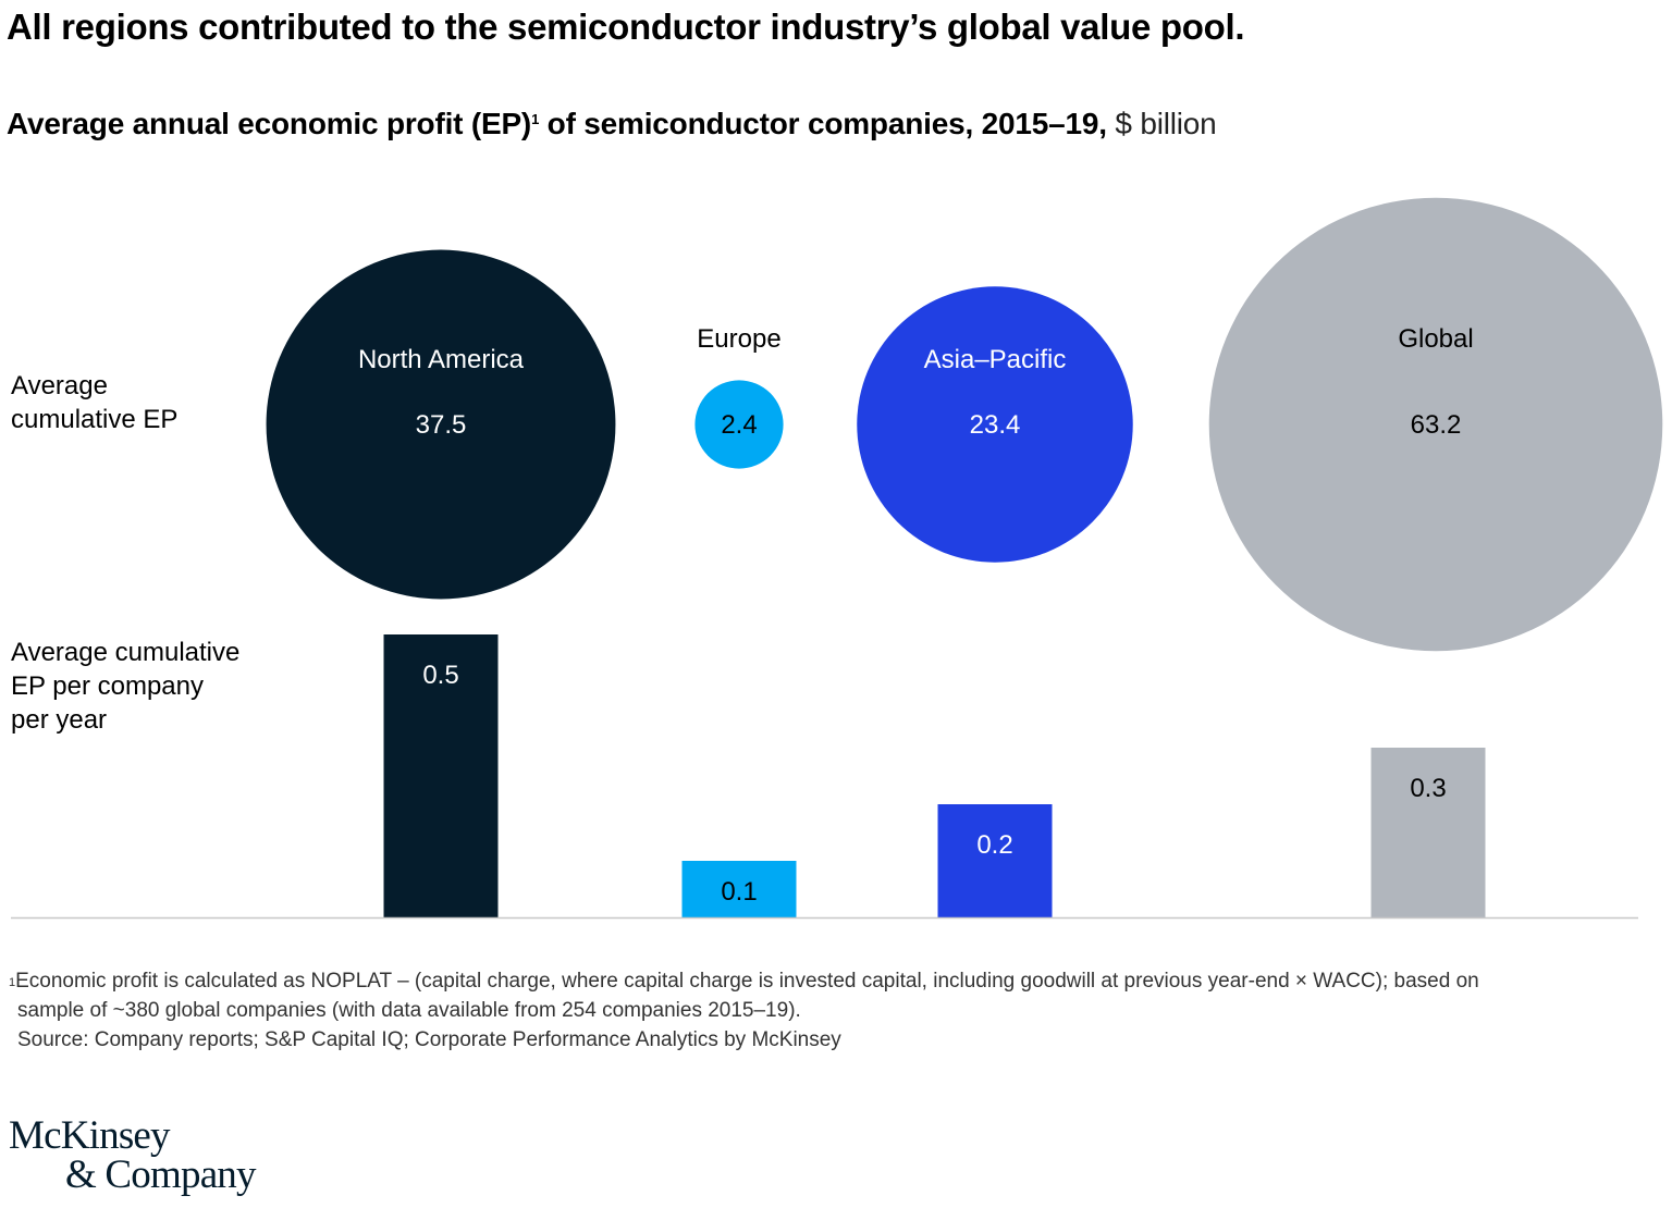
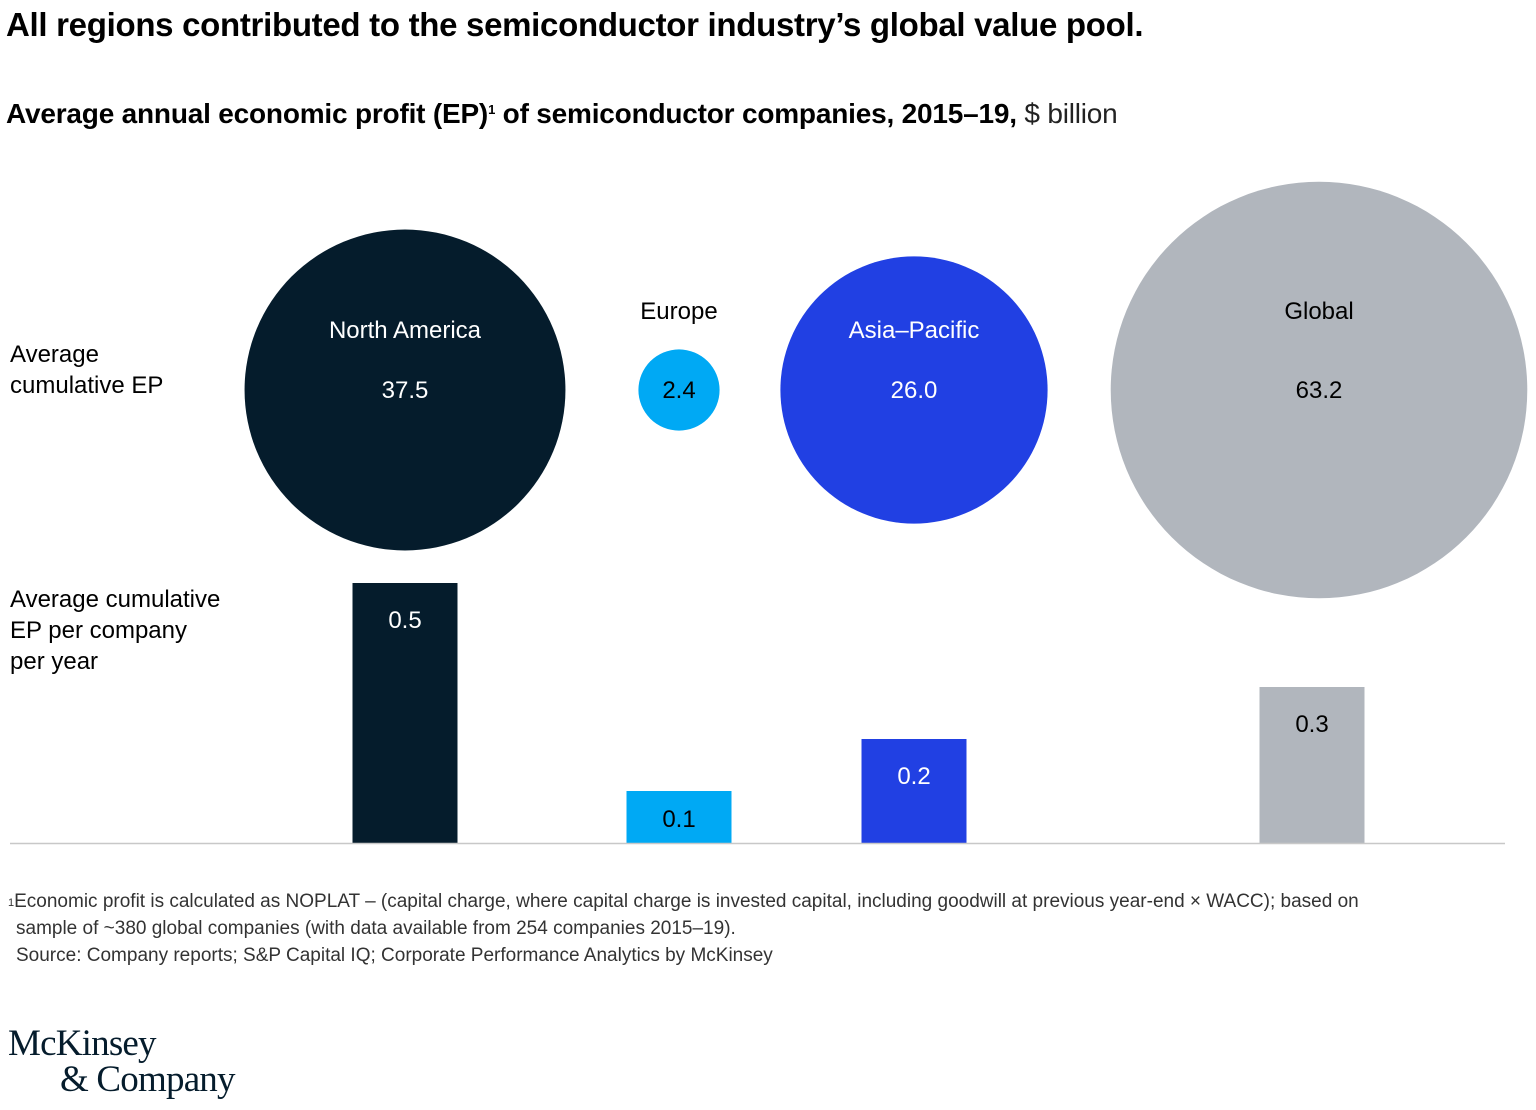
Average cumulative EP/Asia–Pacific: 23.4 -> 26.0
